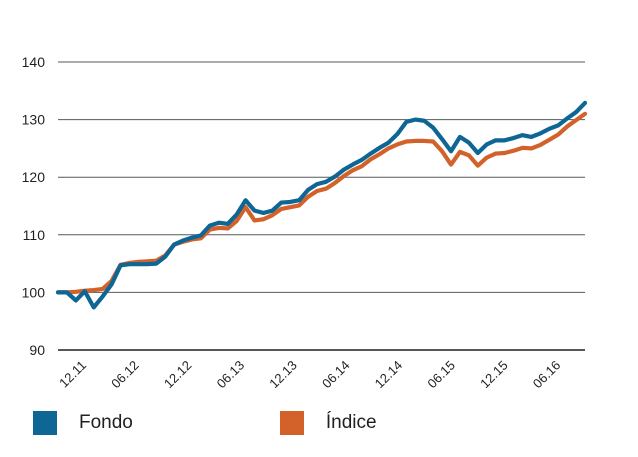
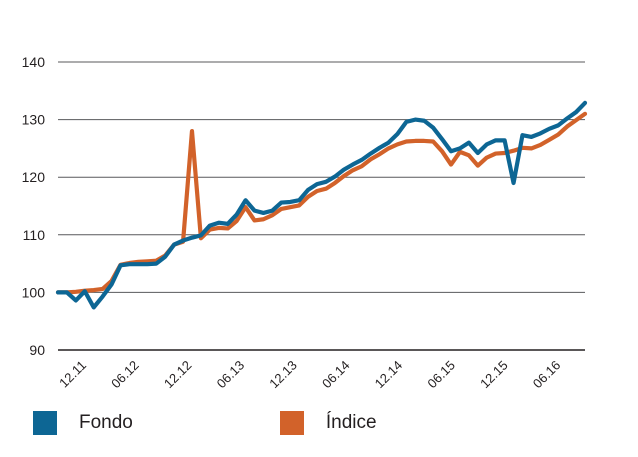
Índice/12.12: 109 -> 128
Fondo/06.15: 127 -> 125
Fondo/12.15: 127 -> 119
